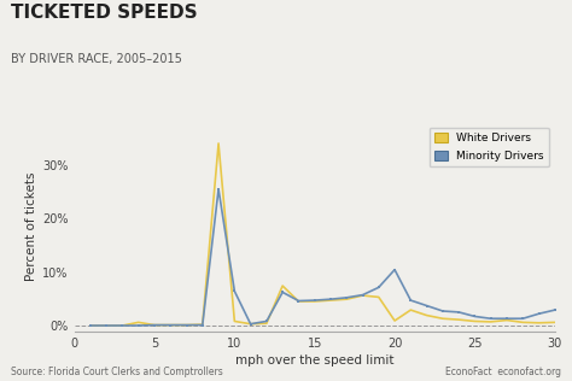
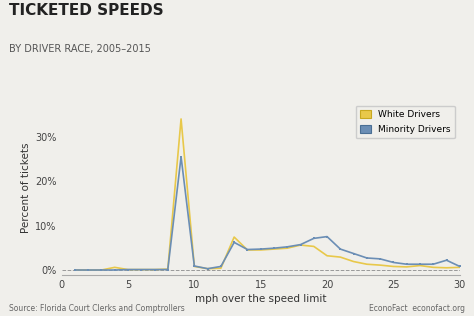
Minority Drivers/10: 6.5% -> 1.0%
White Drivers/20: 1.0% -> 3.3%
Minority Drivers/20: 10.5% -> 7.6%
Minority Drivers/30: 3.0% -> 0.9%
